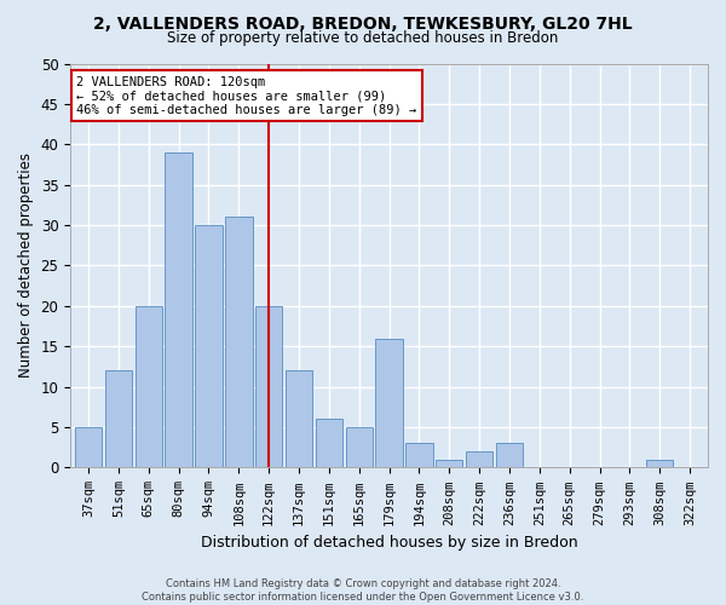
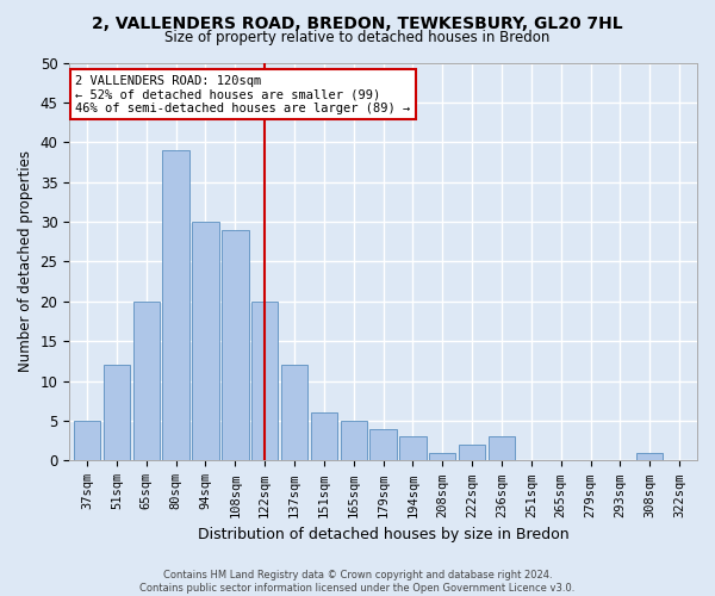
108sqm: 31 -> 29
179sqm: 16 -> 4
